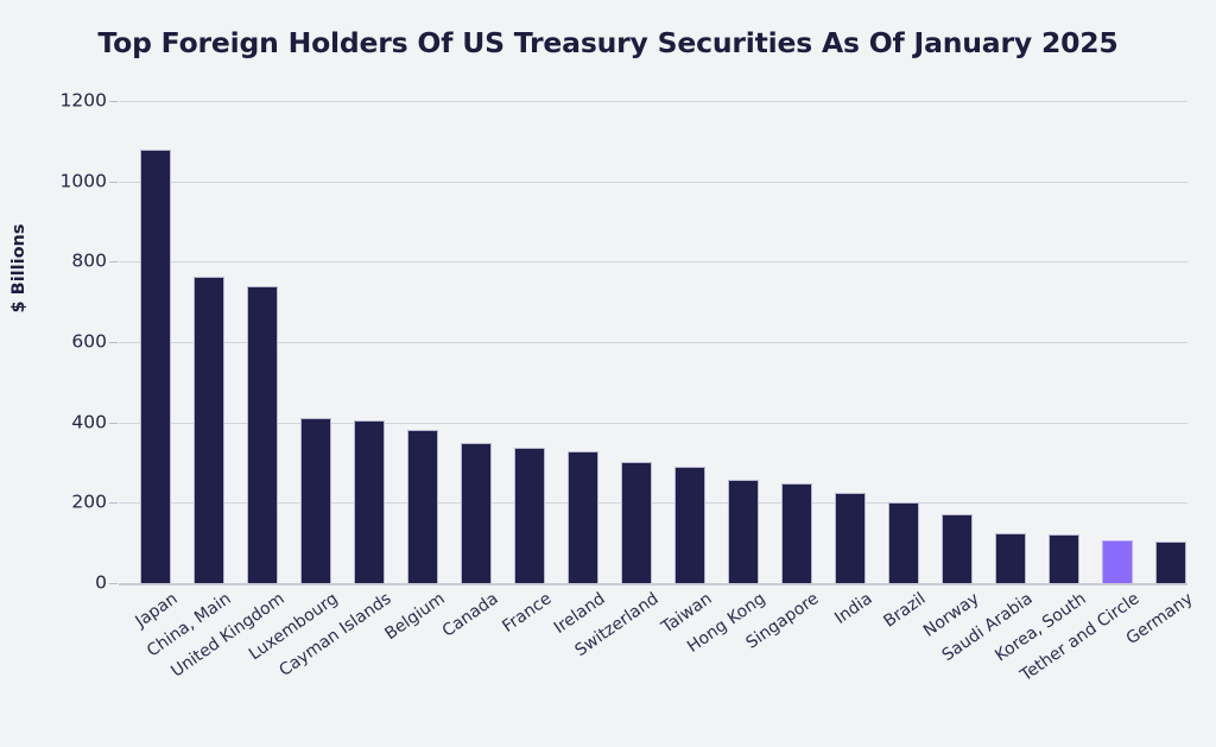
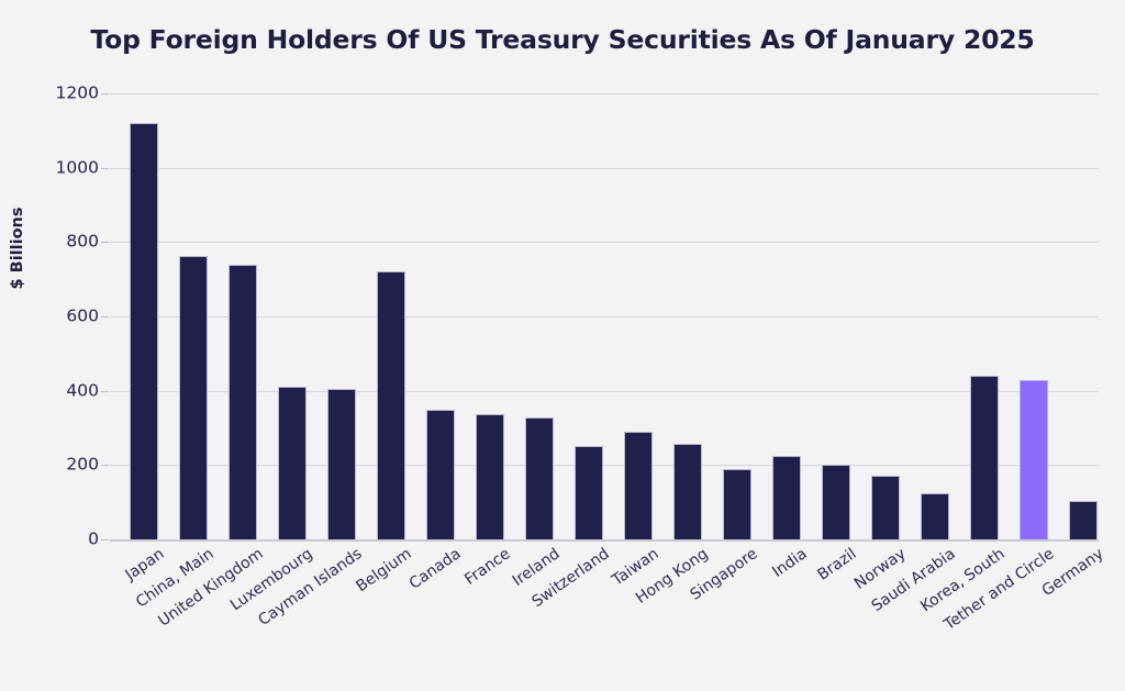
Japan: 1080 -> 1120
Belgium: 380 -> 720
Switzerland: 300 -> 250
Singapore: 250 -> 190
Korea, South: 120 -> 440
Tether and Circle: 110 -> 430
